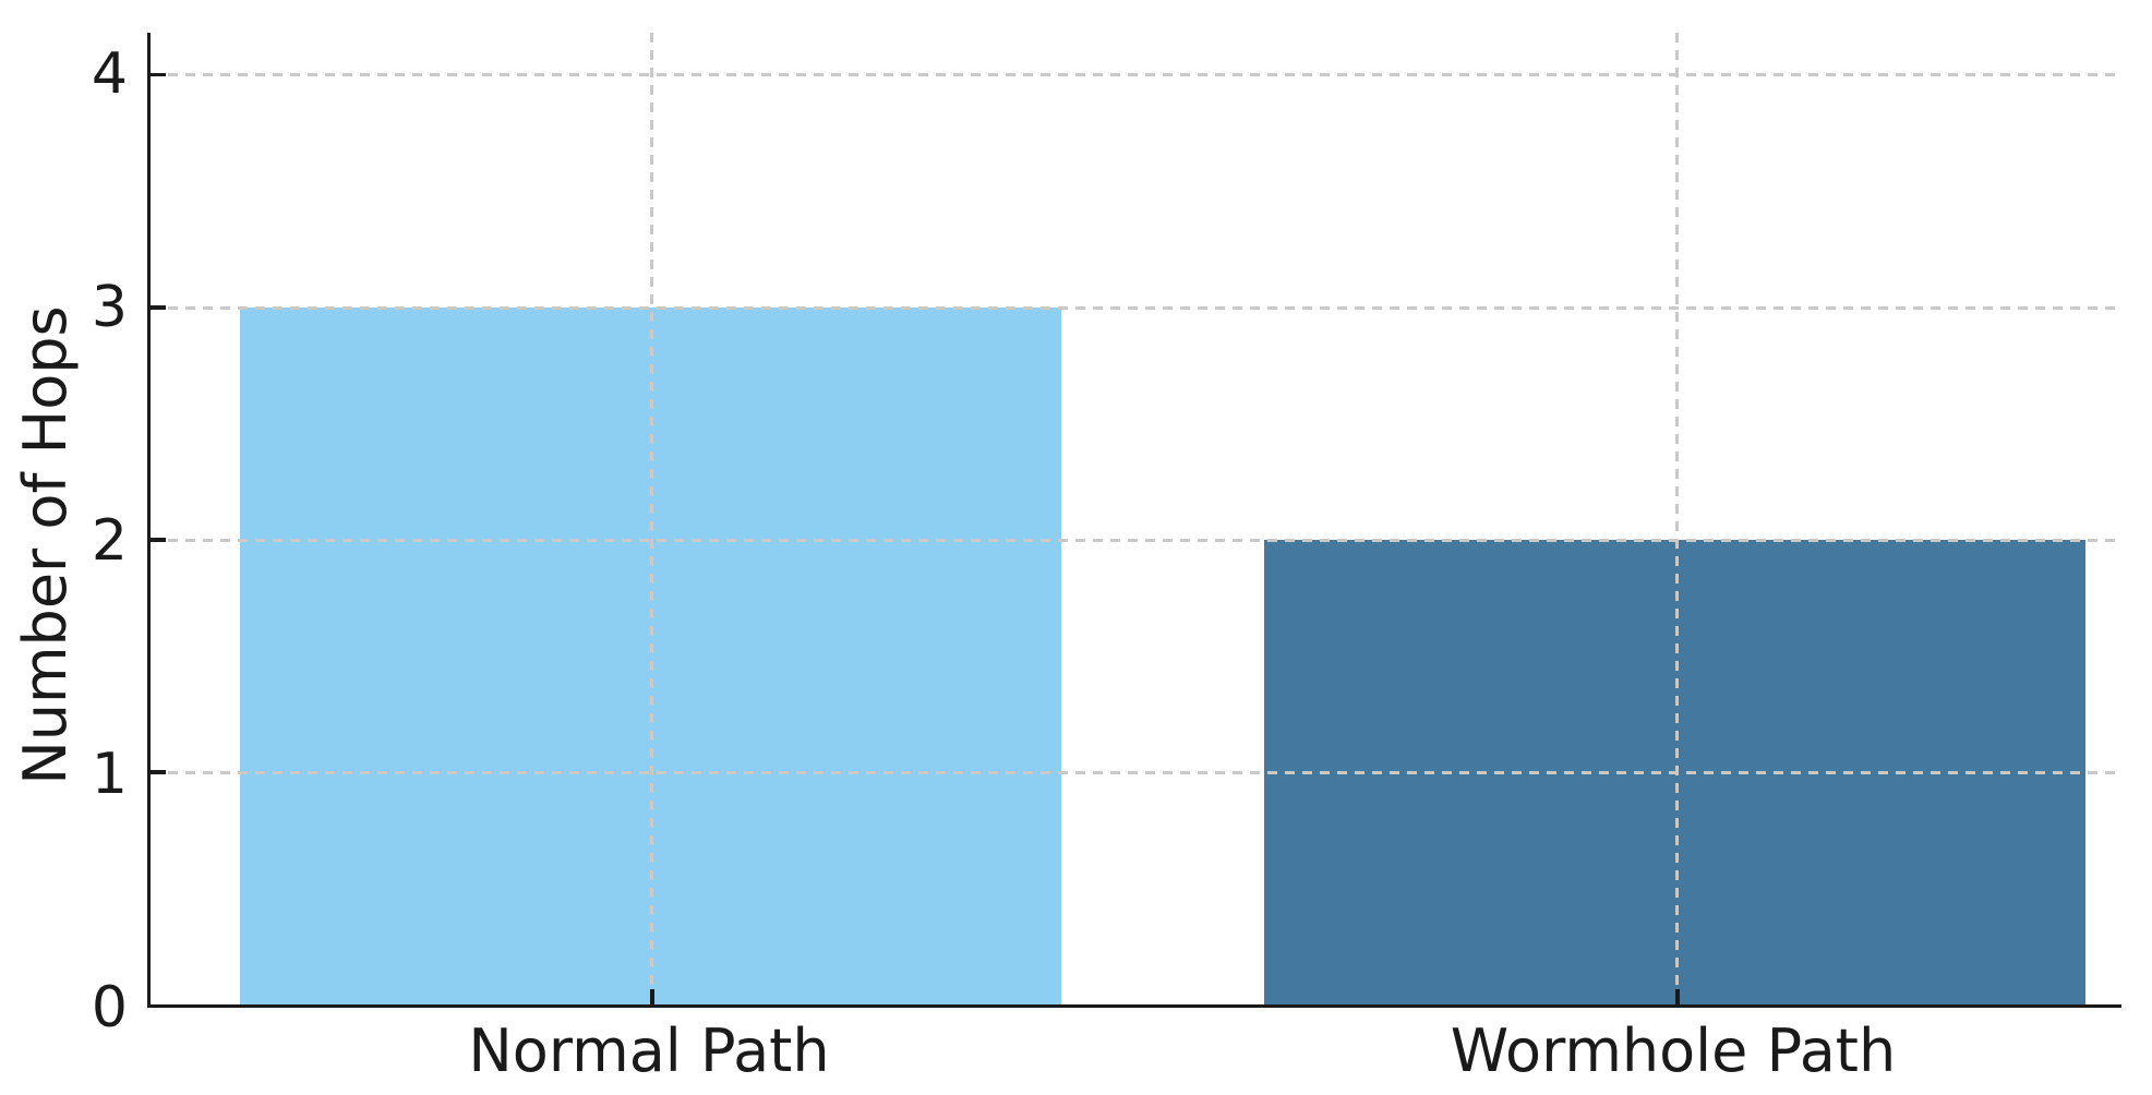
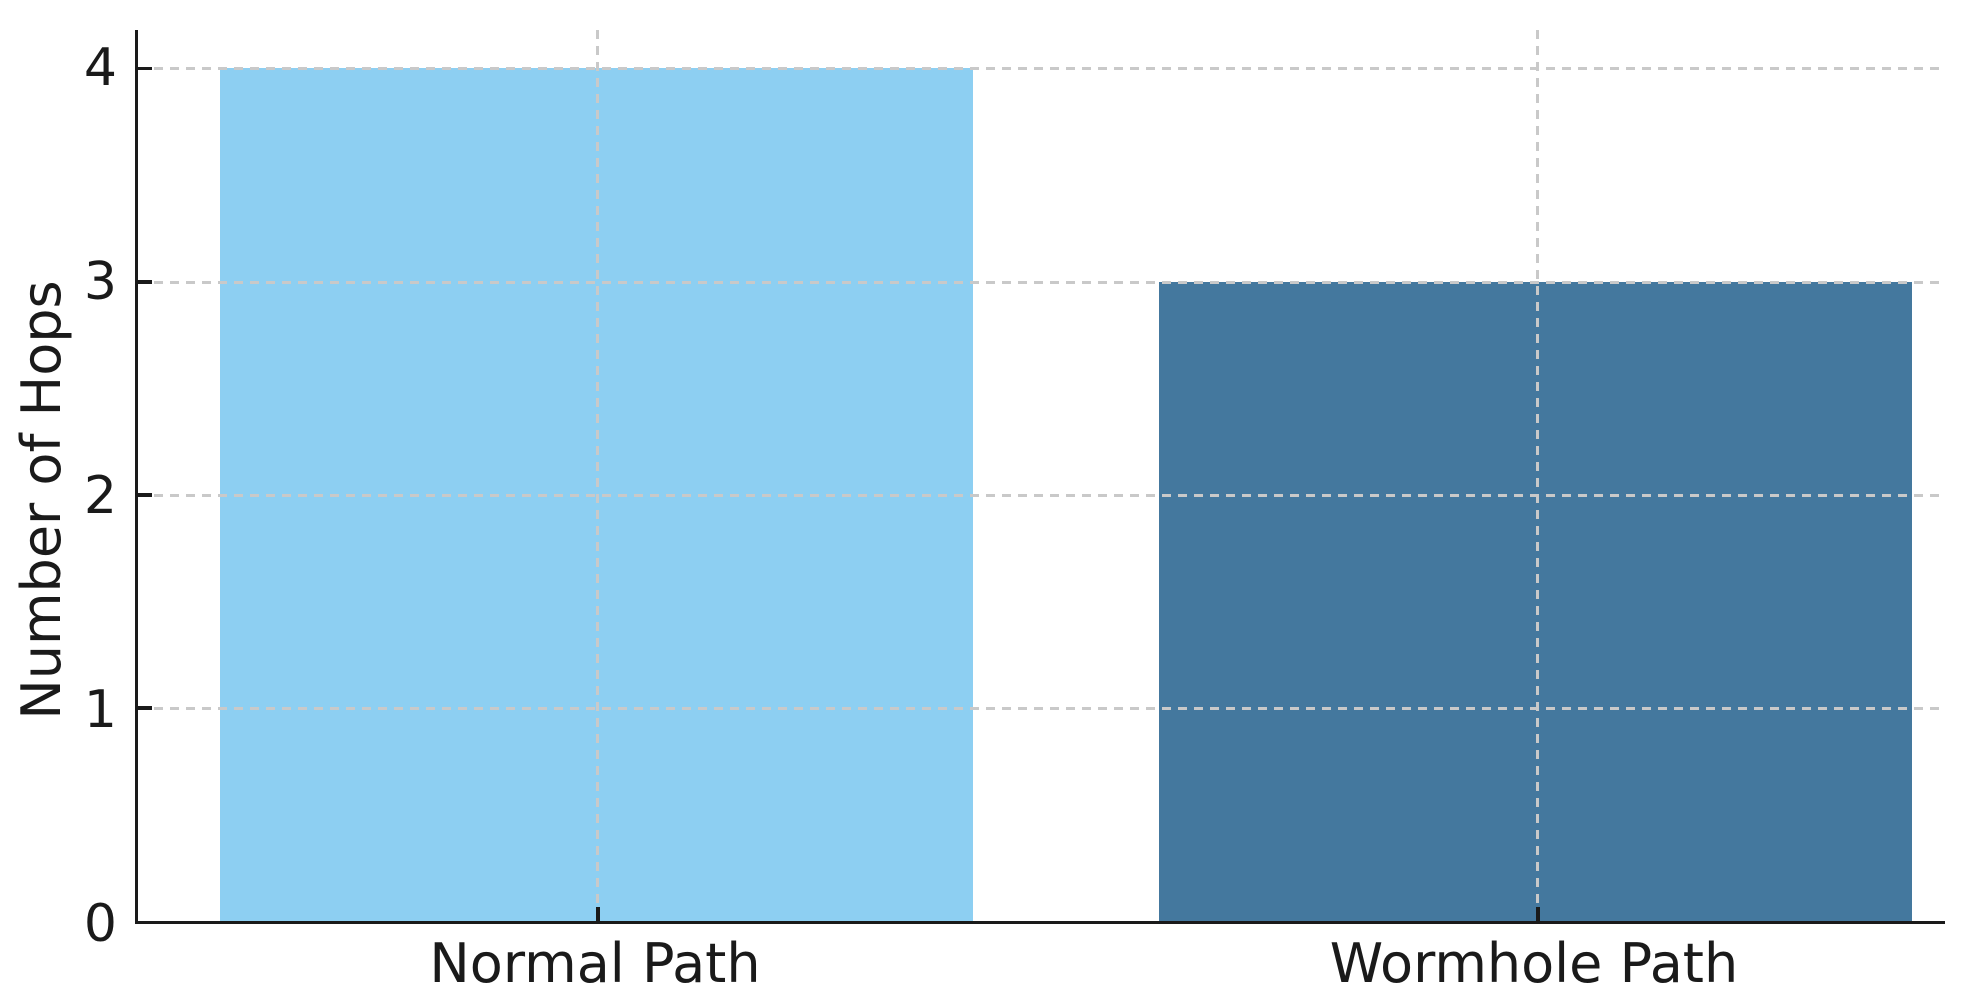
Normal Path: 3 -> 4
Wormhole Path: 2 -> 3
